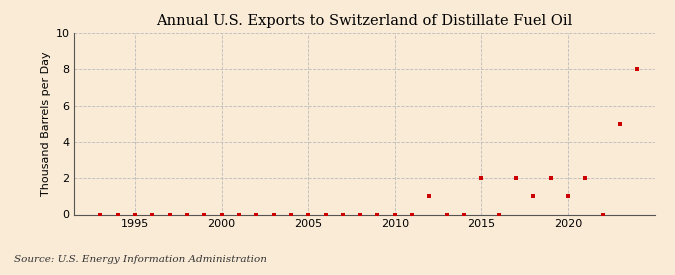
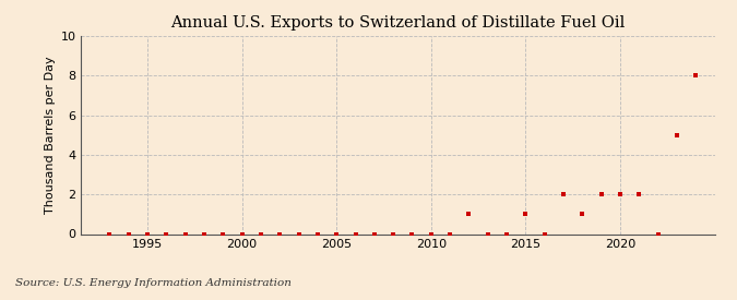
2015: 2 -> 1
2020: 1 -> 2
